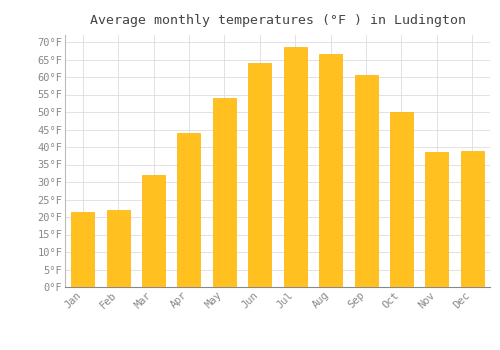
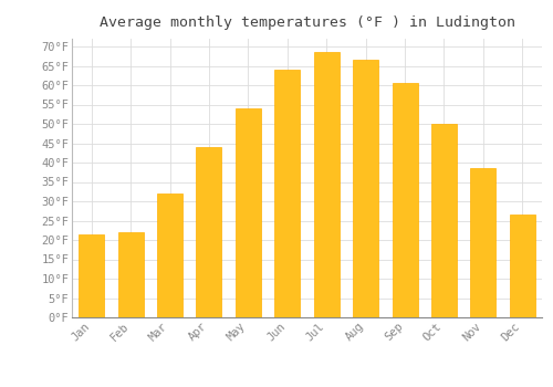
Dec: 39.0°F -> 26.5°F
